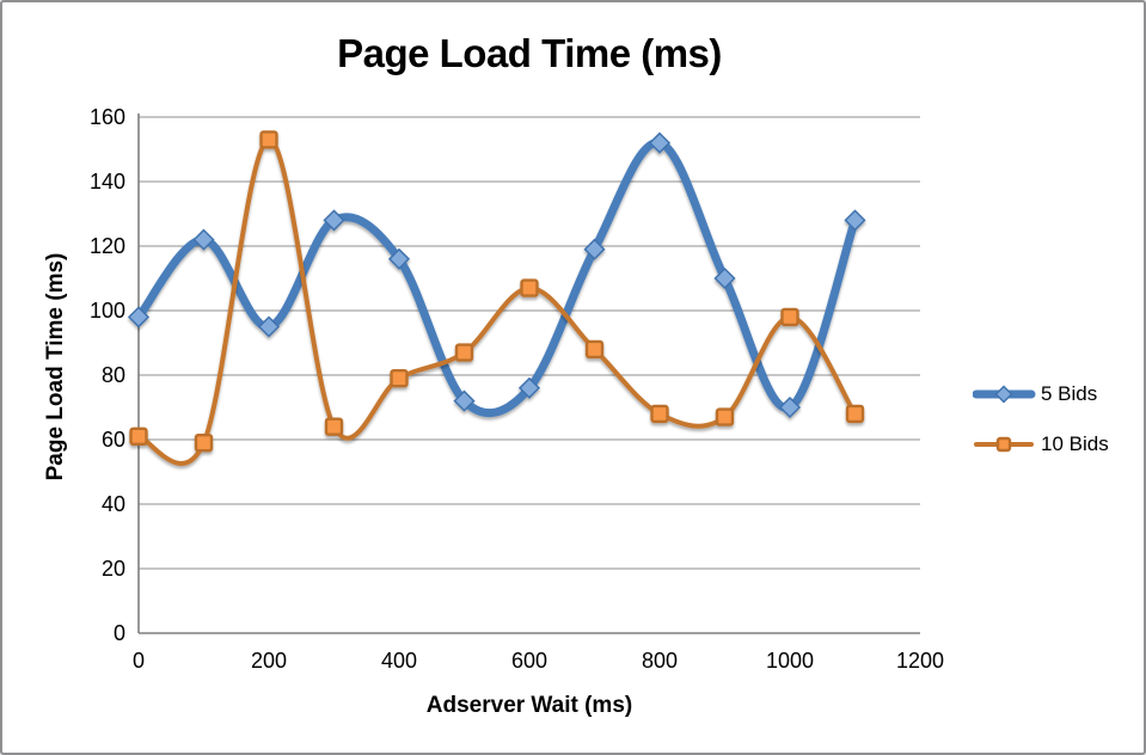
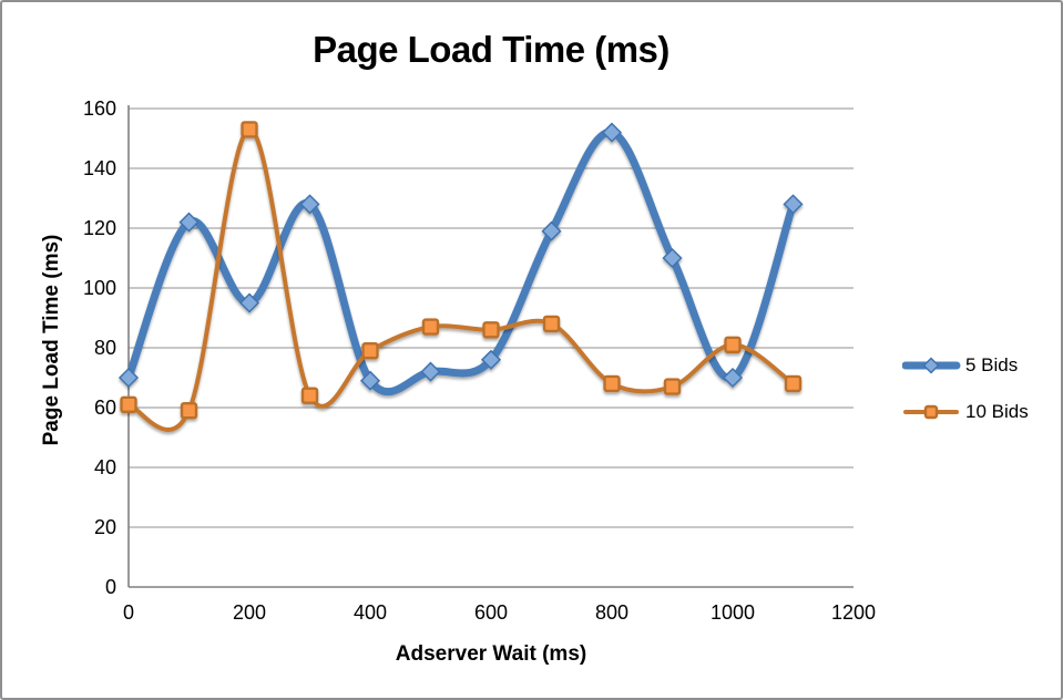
5 Bids/0: 98 -> 70
5 Bids/400: 116 -> 69
10 Bids/600: 107 -> 86
10 Bids/1000: 98 -> 81
